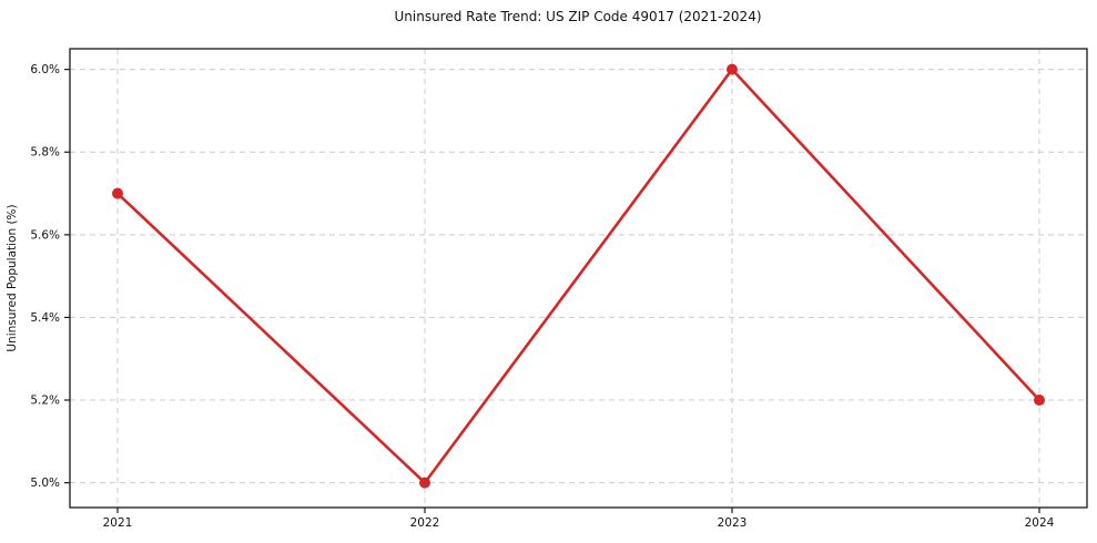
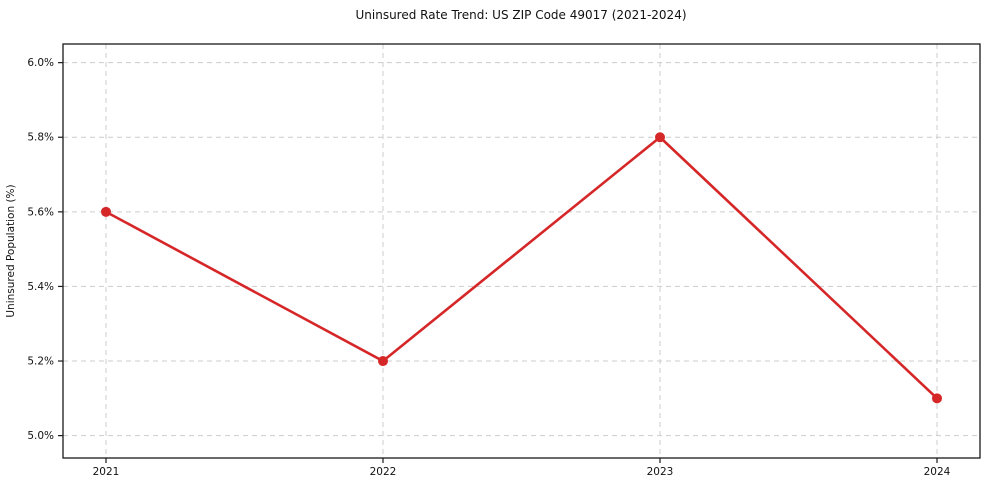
2021: 5.7% -> 5.6%
2022: 5.0% -> 5.2%
2023: 6.0% -> 5.8%
2024: 5.2% -> 5.1%
